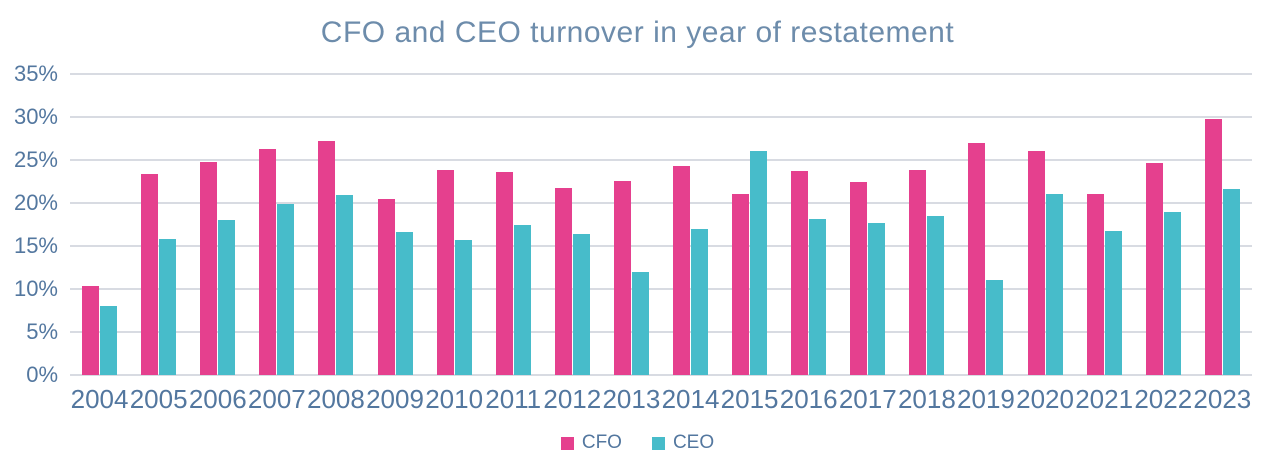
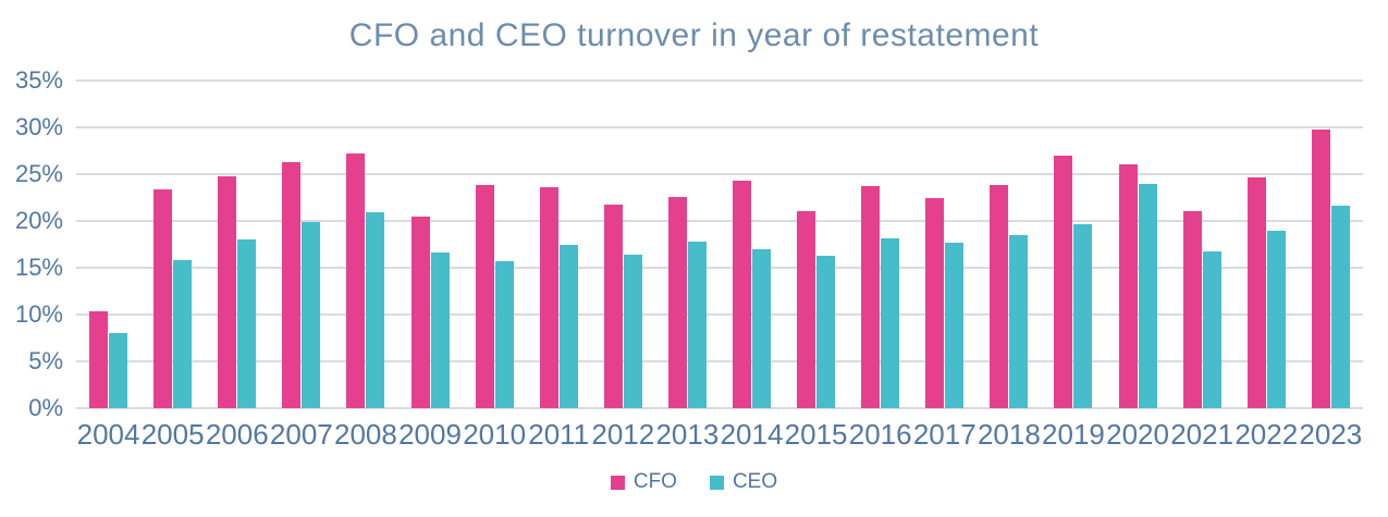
CEO/2013: 12% -> 18%
CEO/2015: 26% -> 16%
CEO/2019: 11% -> 20%
CEO/2020: 21% -> 24%
